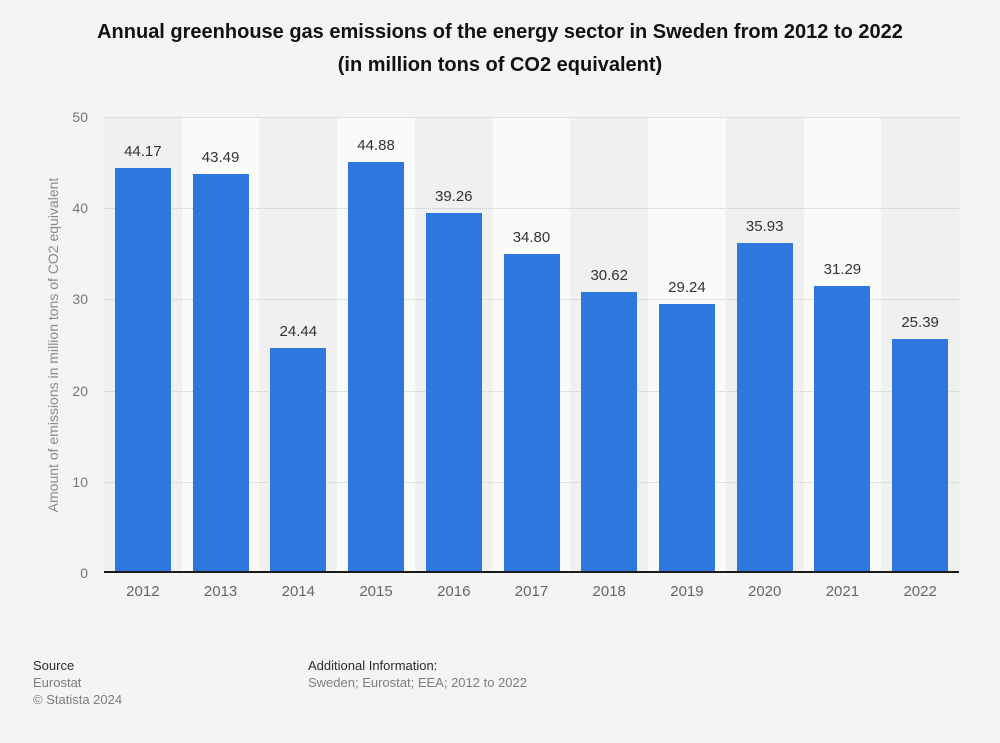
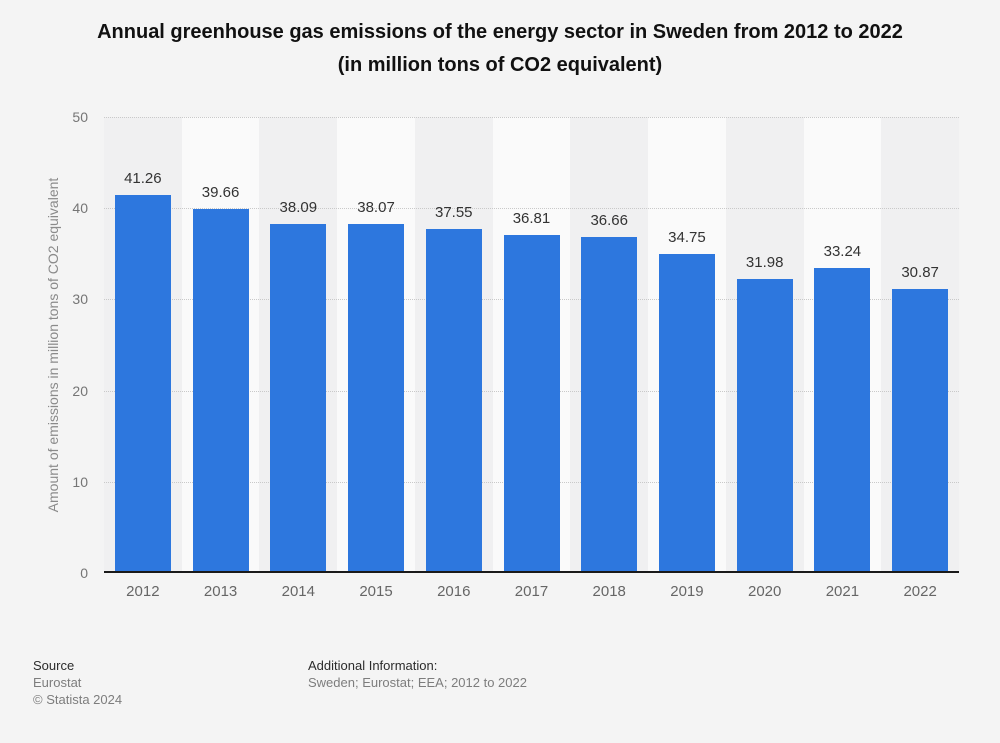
2012: 44.17 -> 41.26
2013: 43.49 -> 39.66
2014: 24.44 -> 38.09
2015: 44.88 -> 38.07
2016: 39.26 -> 37.55
2017: 34.80 -> 36.81
2018: 30.62 -> 36.66
2019: 29.24 -> 34.75
2020: 35.93 -> 31.98
2021: 31.29 -> 33.24
2022: 25.39 -> 30.87
